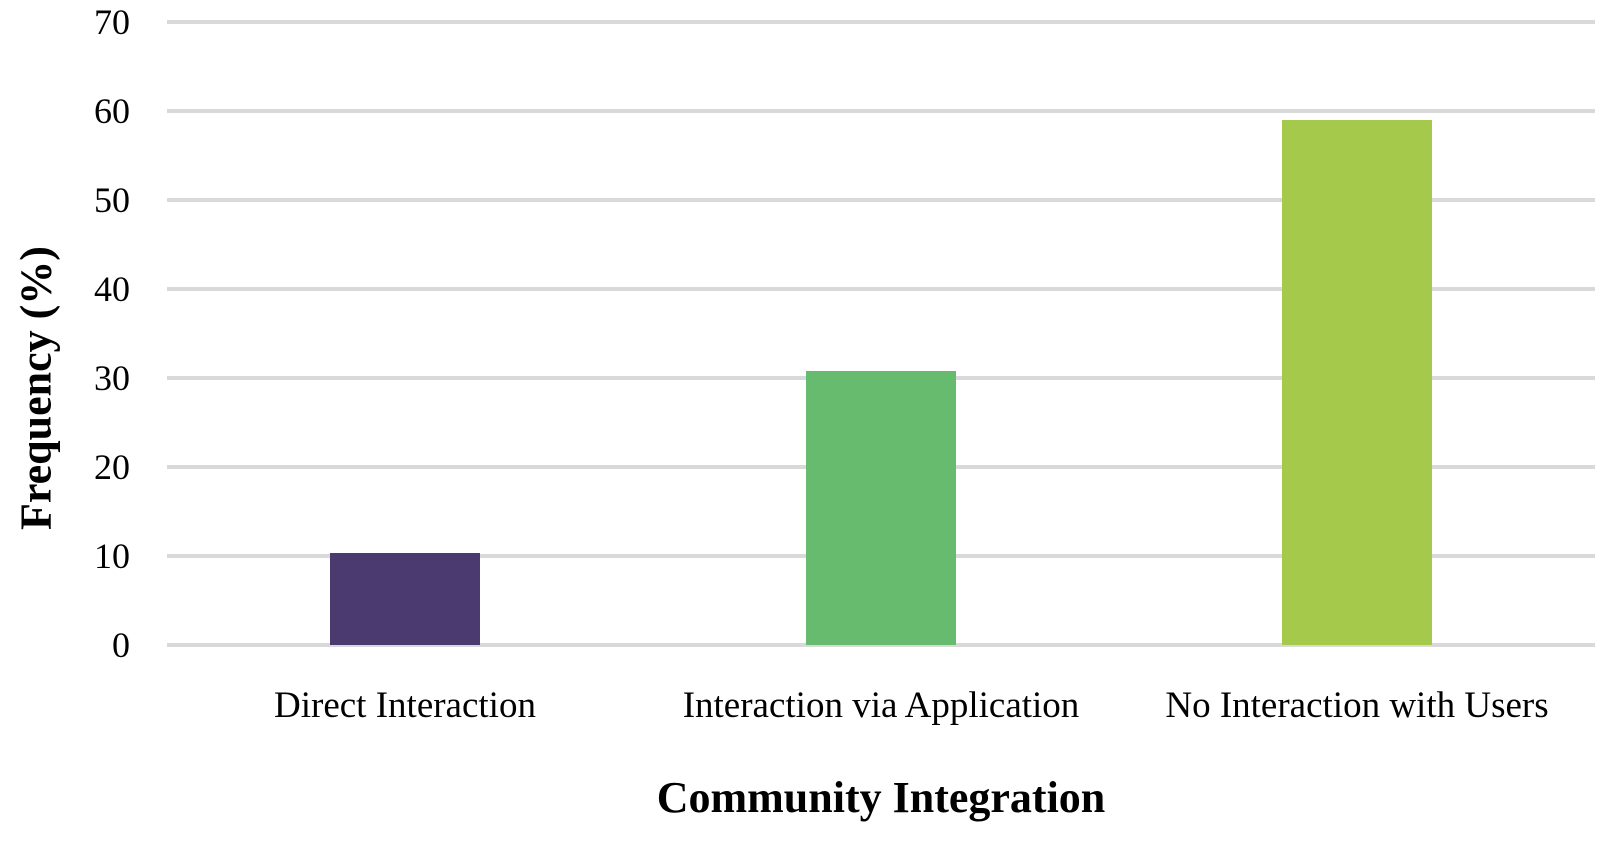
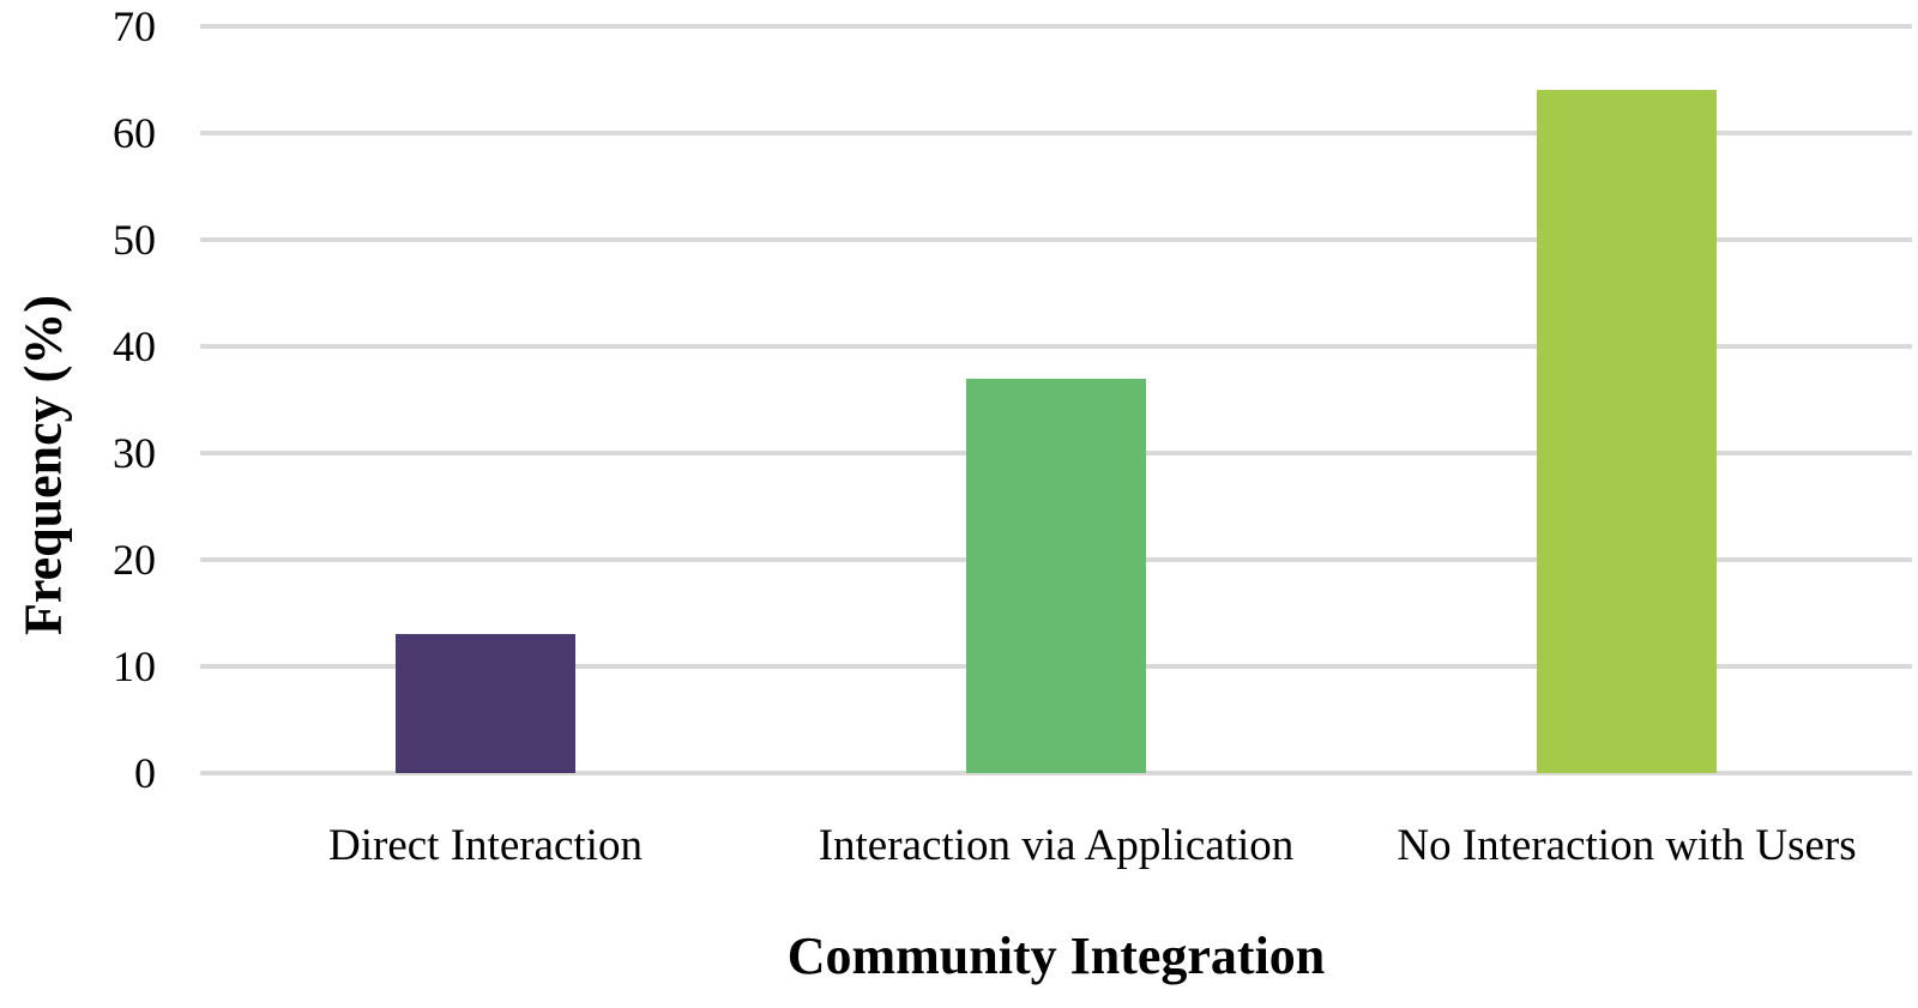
Direct Interaction: 10 -> 13
Interaction via Application: 31 -> 37
No Interaction with Users: 59 -> 64
